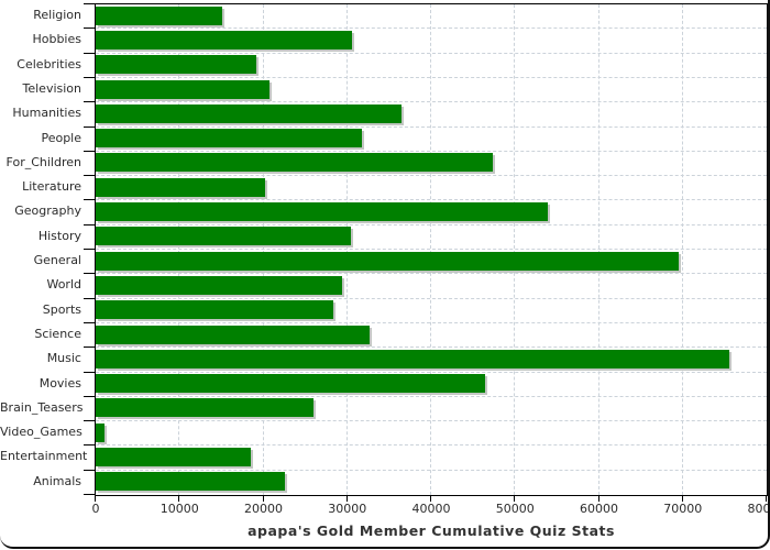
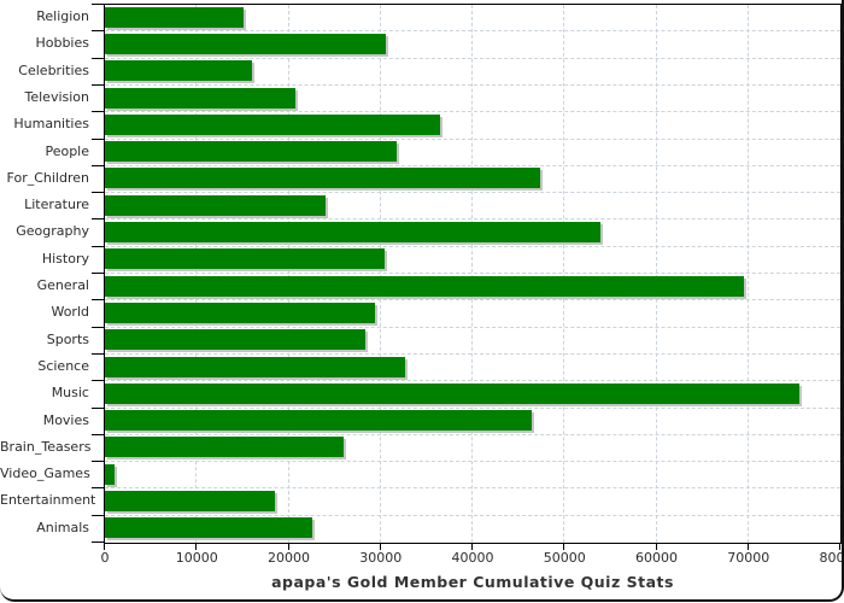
Celebrities: 19000 -> 16000
Literature: 20000 -> 24000
